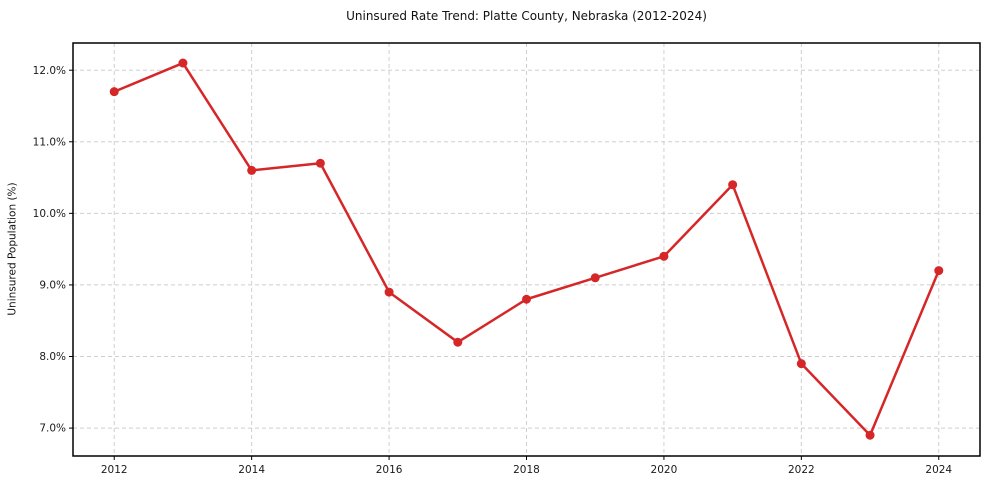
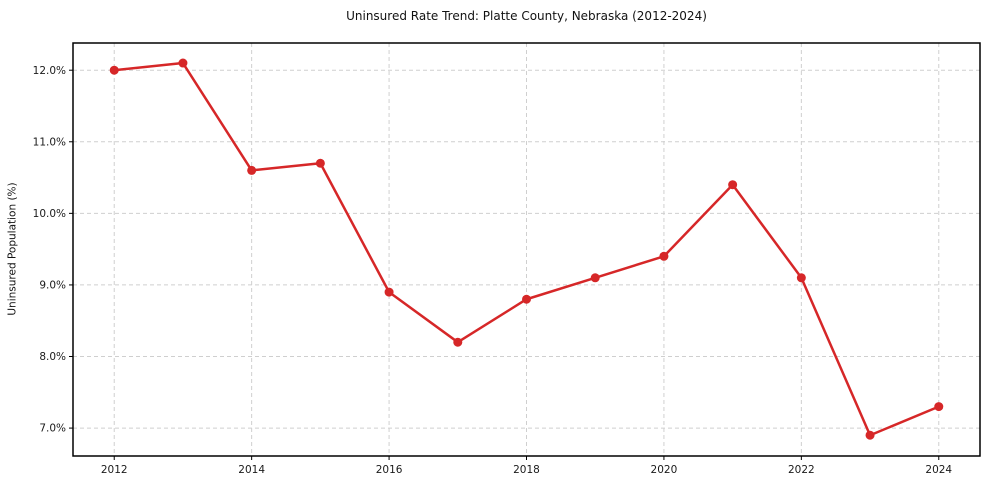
2012: 11.7% -> 12.0%
2022: 7.9% -> 9.1%
2024: 9.2% -> 7.3%
